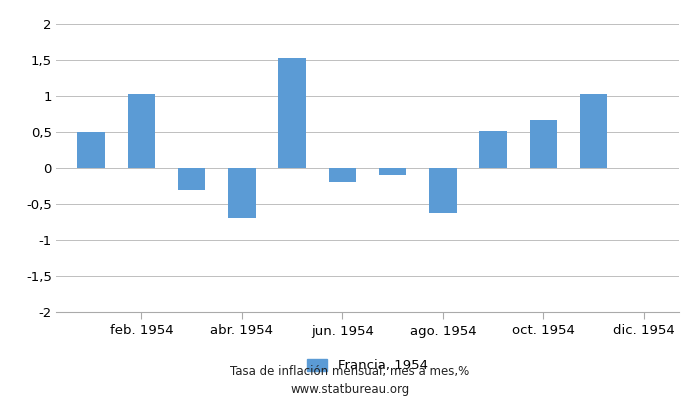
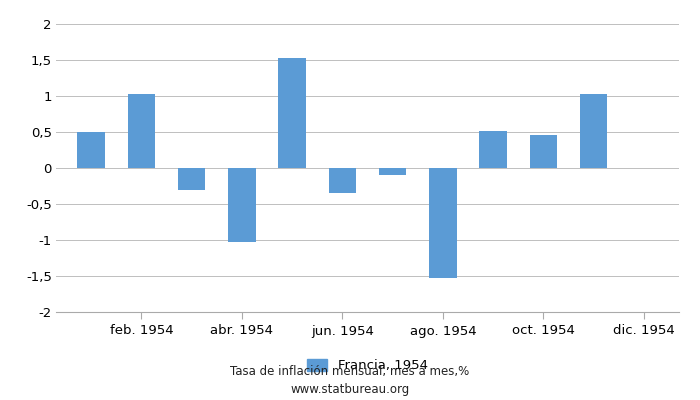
abr. 1954: -0,70 -> -1,03
jun. 1954: -0,20 -> -0,35
ago. 1954: -0,62 -> -1,53
oct. 1954: 0,66 -> 0,46
